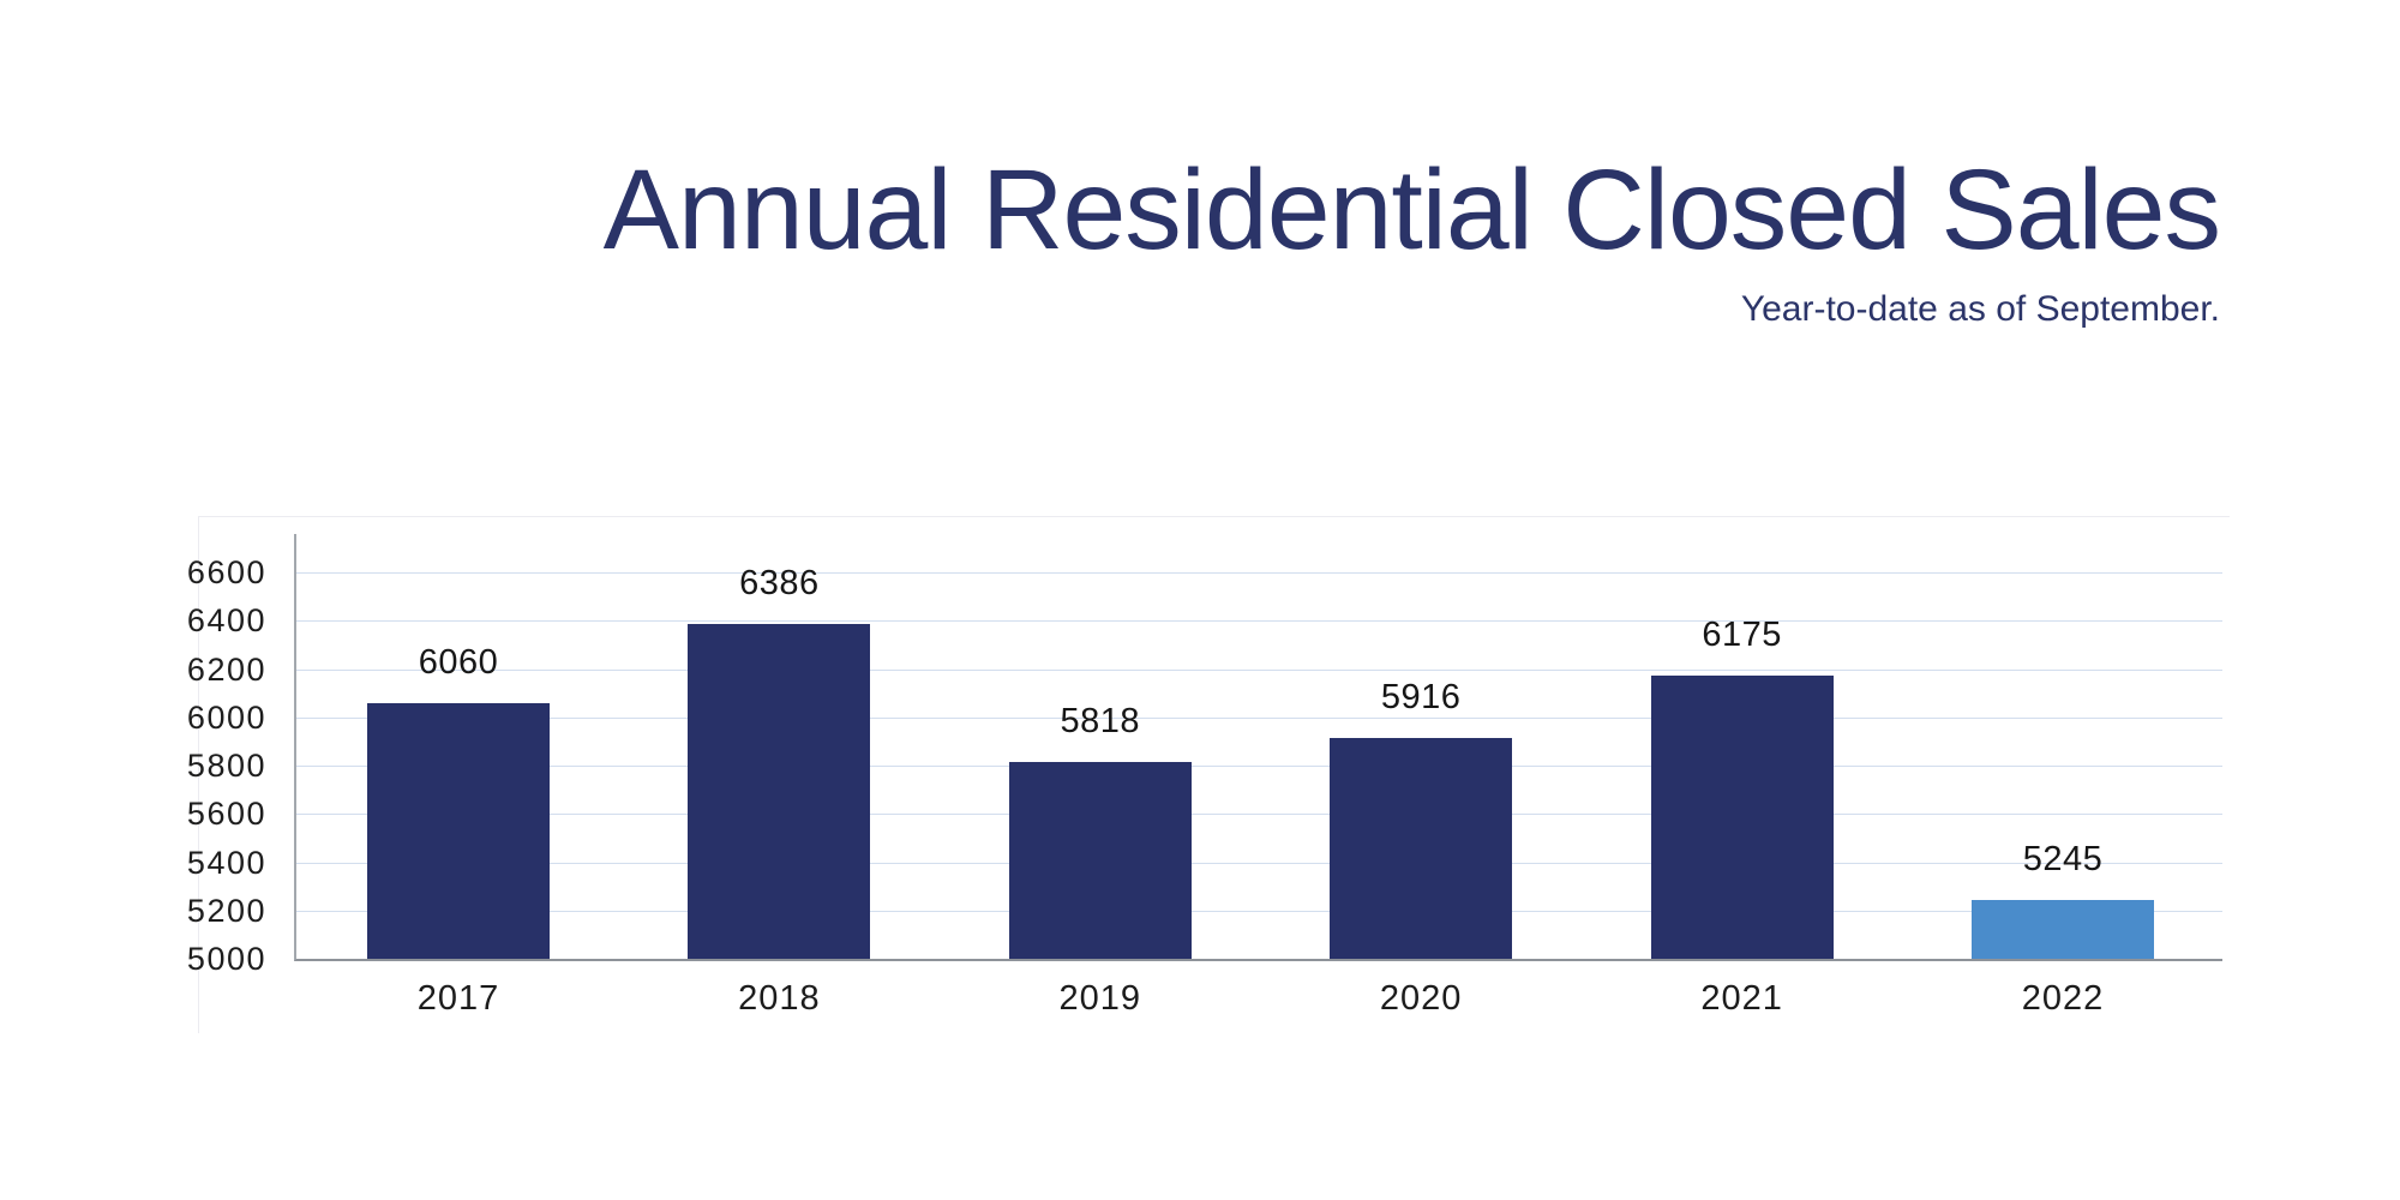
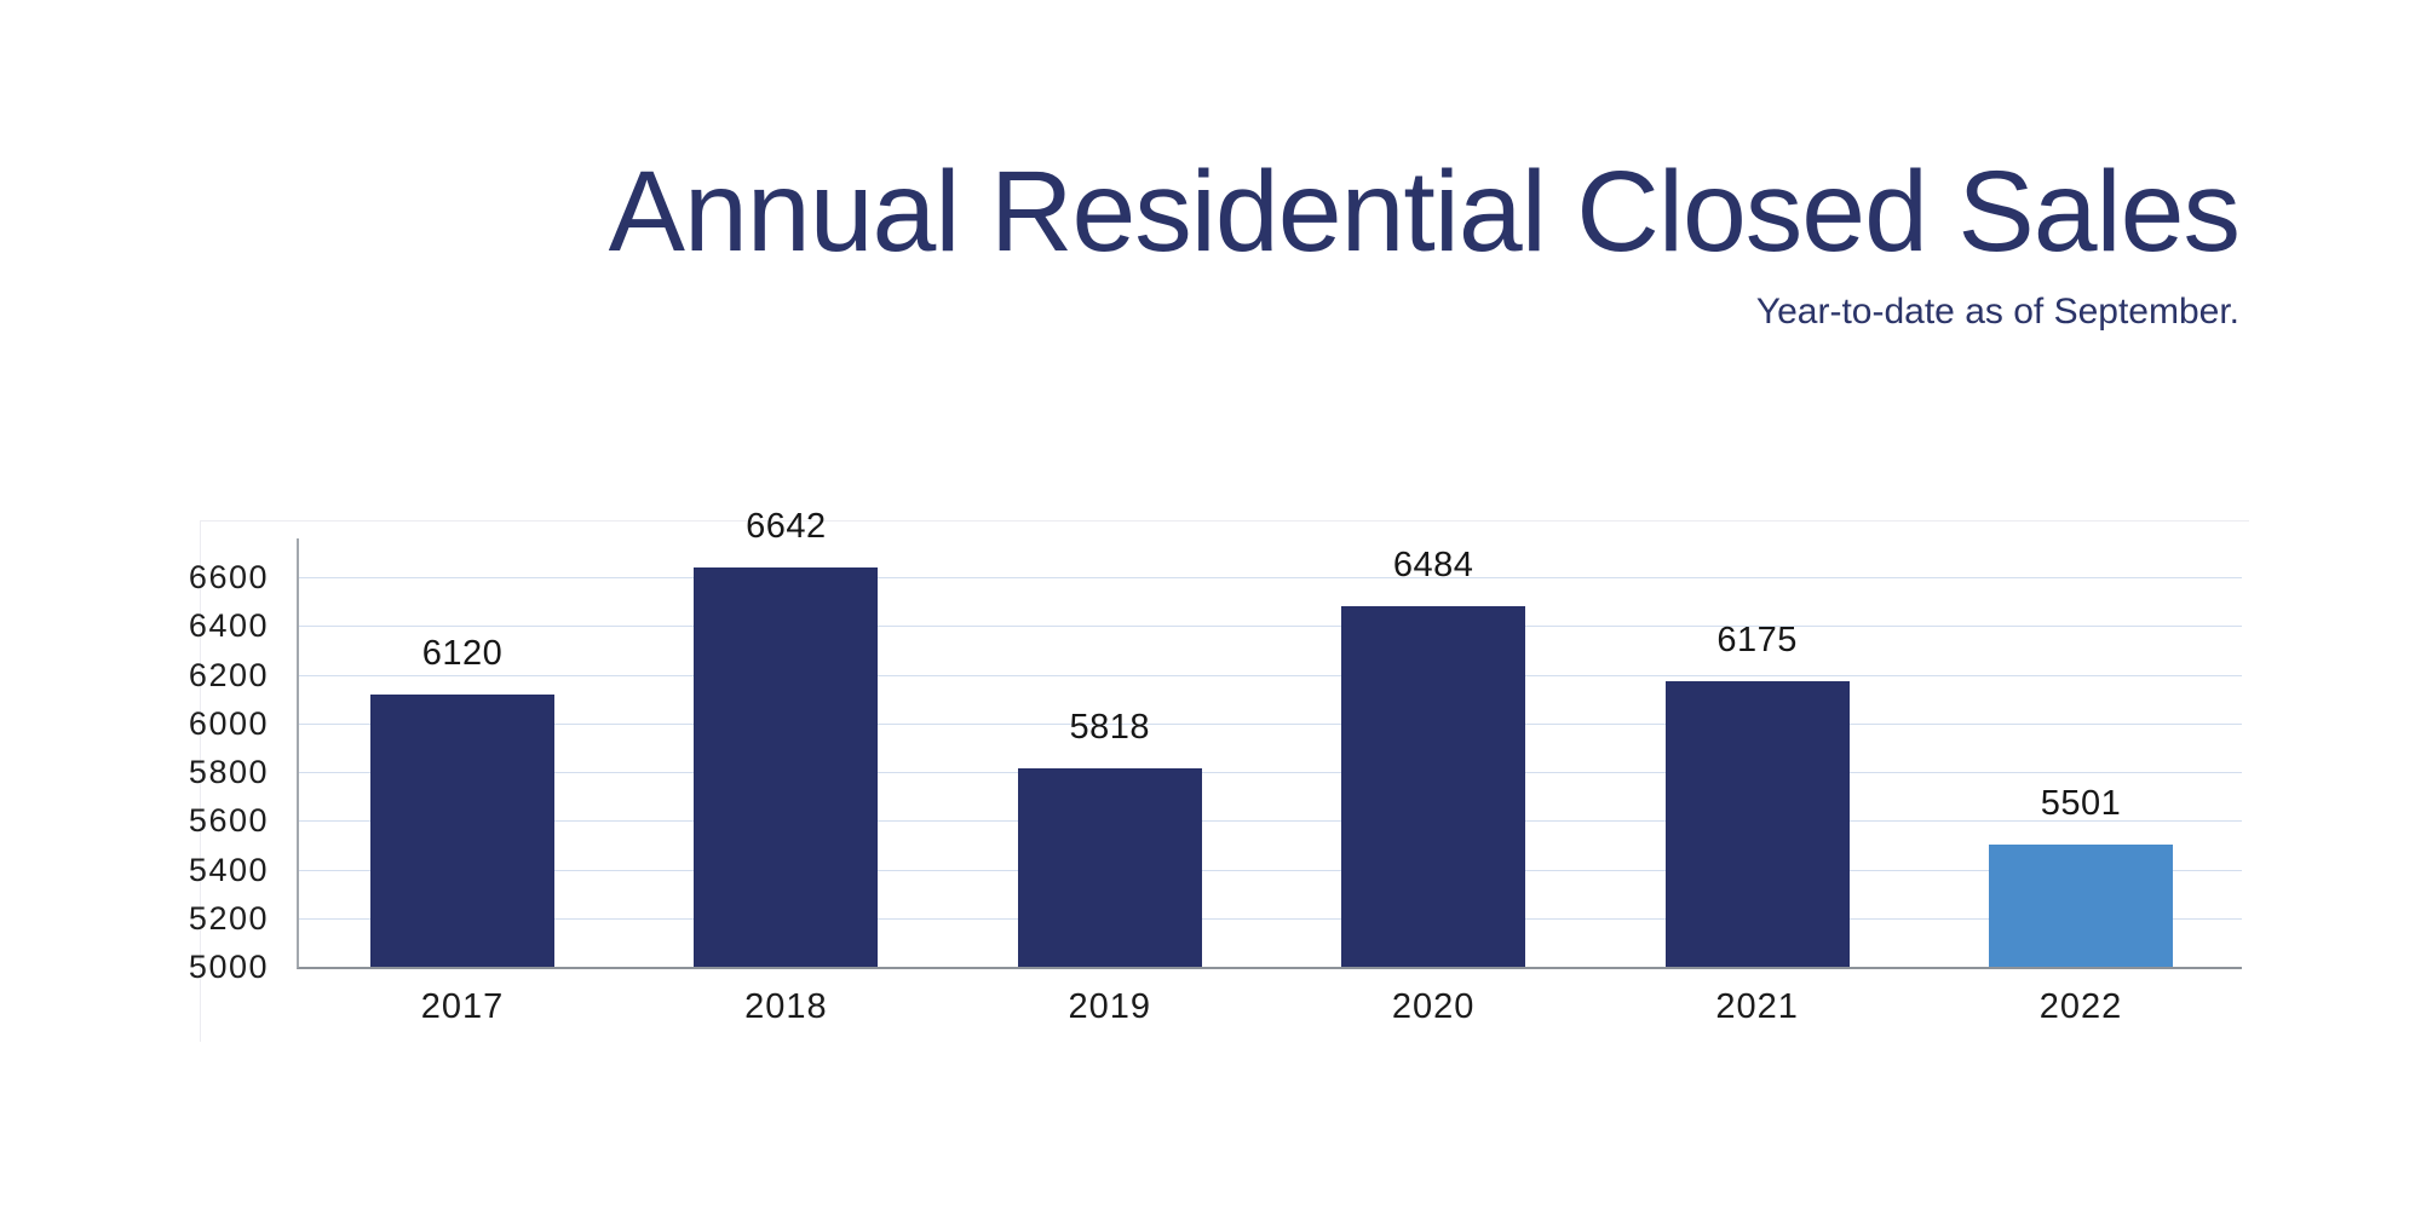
2017: 6060 -> 6120
2018: 6386 -> 6642
2020: 5916 -> 6484
2022: 5245 -> 5501
